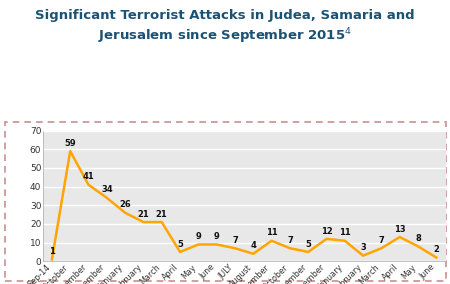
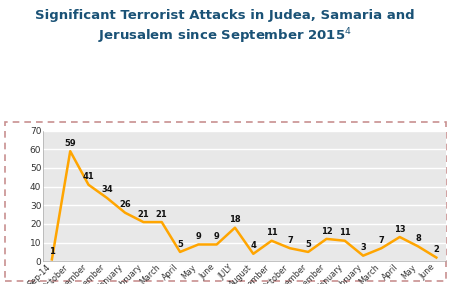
JULY: 7 -> 18
